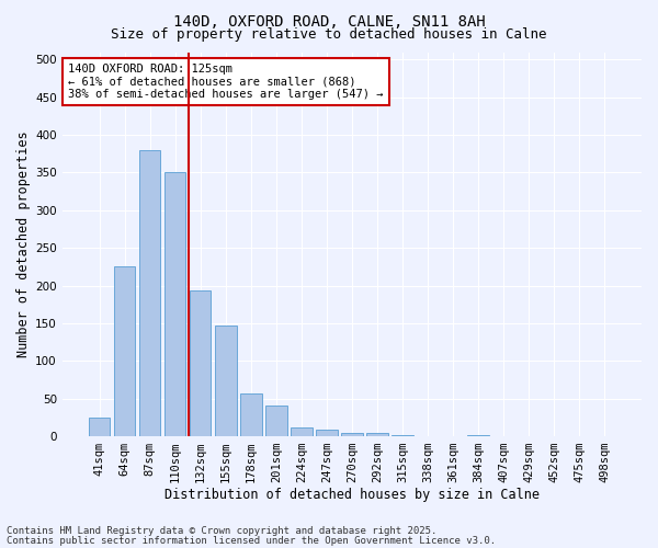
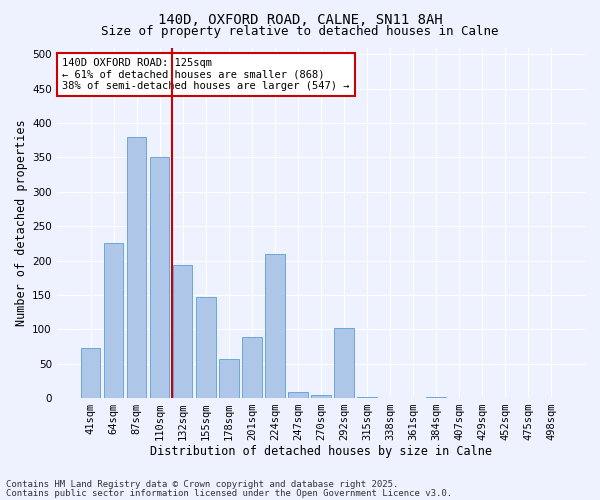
41sqm: 25 -> 72
201sqm: 41 -> 88
224sqm: 12 -> 210
292sqm: 4 -> 102
